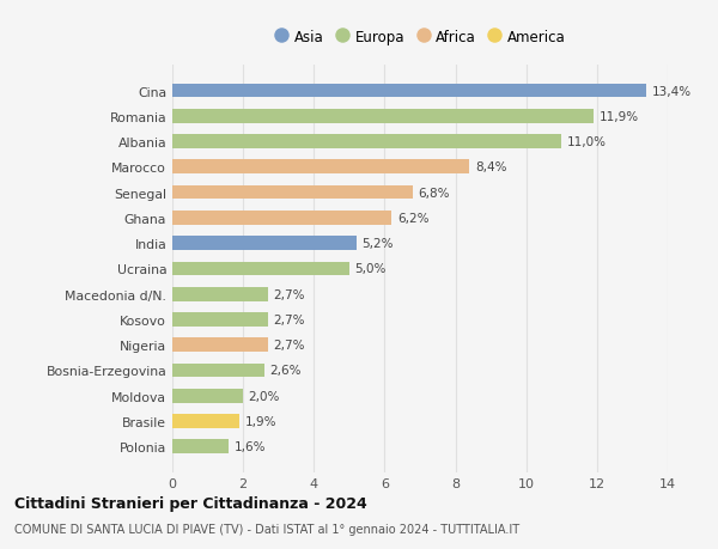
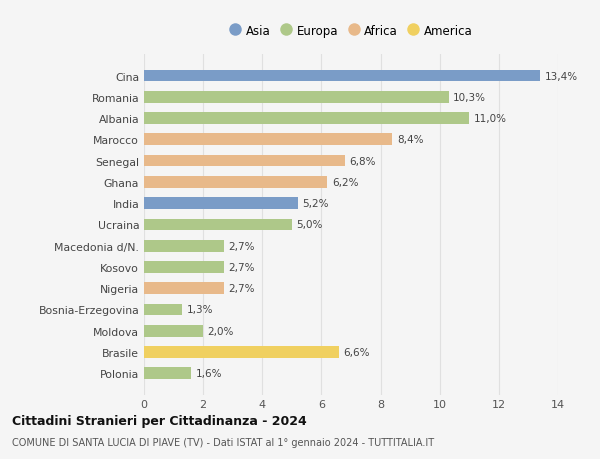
Romania: 11,9% -> 10,3%
Bosnia-Erzegovina: 2,6% -> 1,3%
Brasile: 1,9% -> 6,6%
